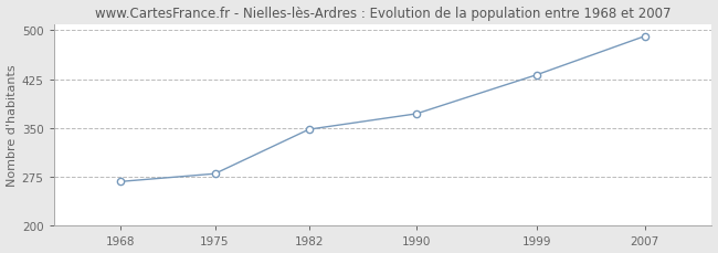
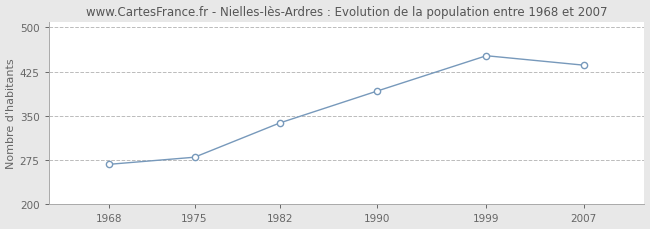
1982: 348 -> 338
1990: 372 -> 392
1999: 432 -> 452
2007: 491 -> 436
